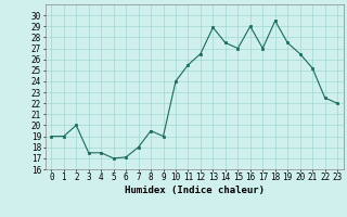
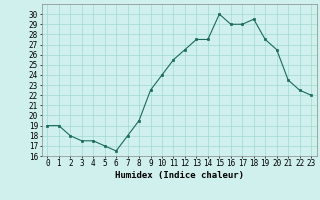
2: 20.0 -> 18.0
6: 17.1 -> 16.5
9: 19.0 -> 22.5
13: 28.9 -> 27.5
15: 27.0 -> 30.0
17: 27.0 -> 29.0
21: 25.2 -> 23.5
